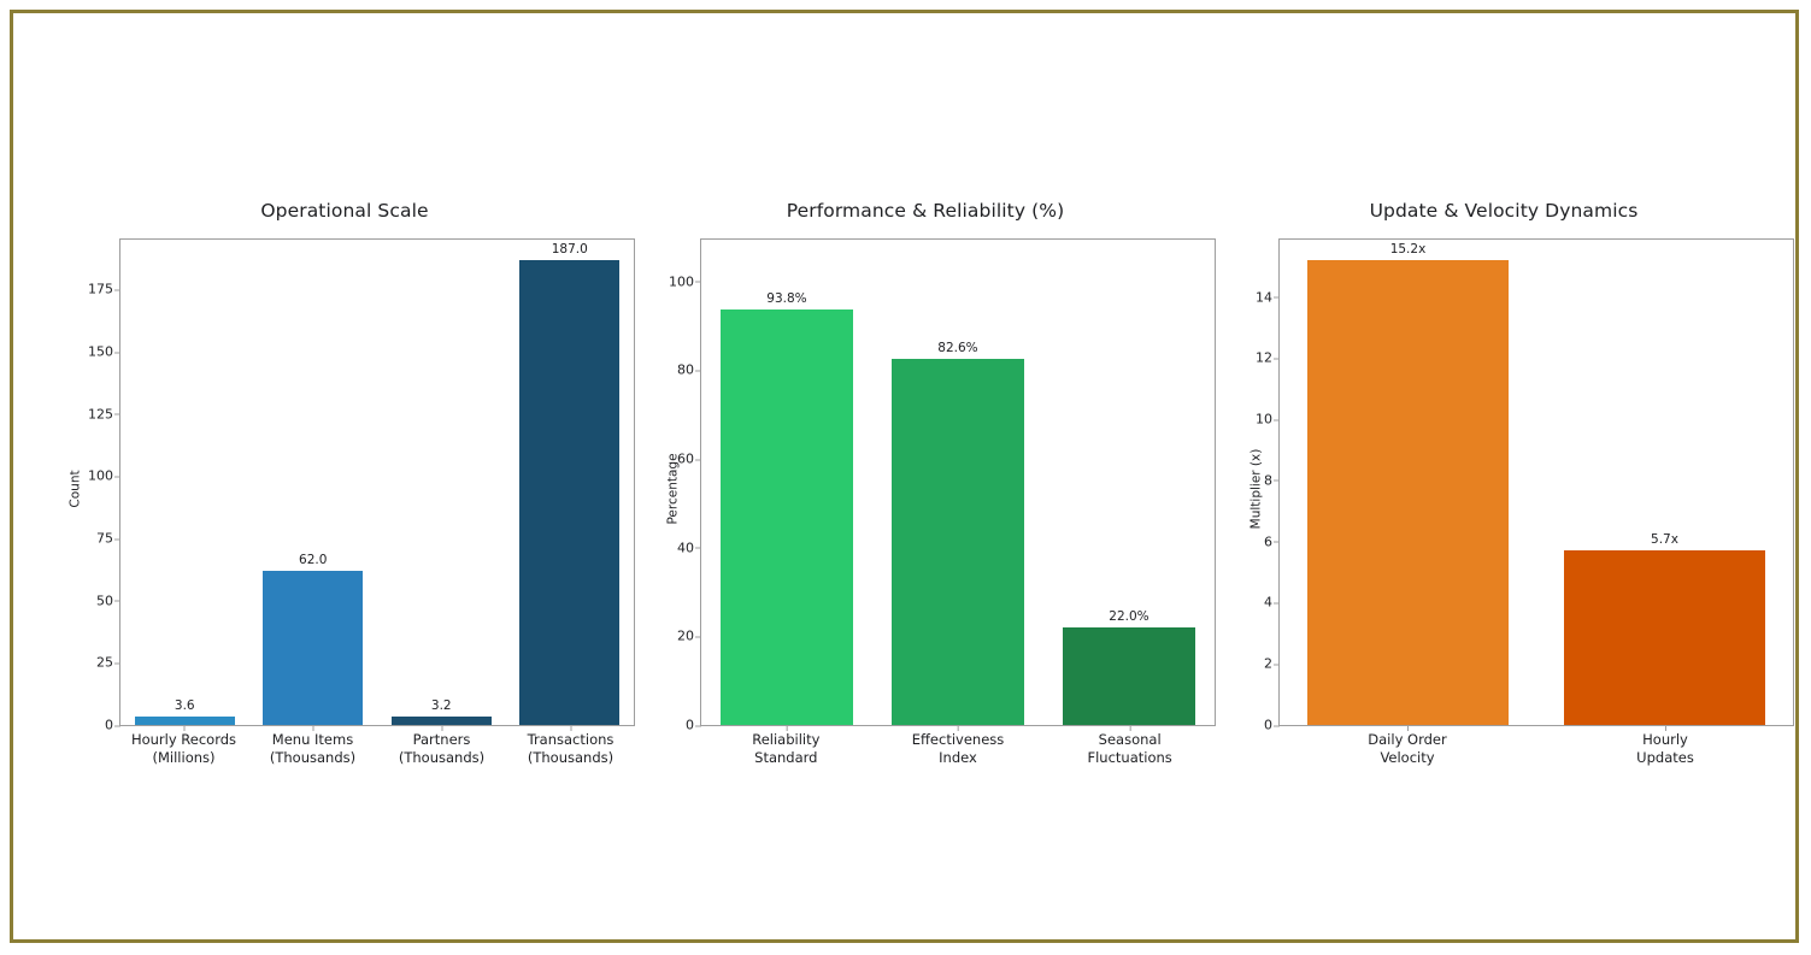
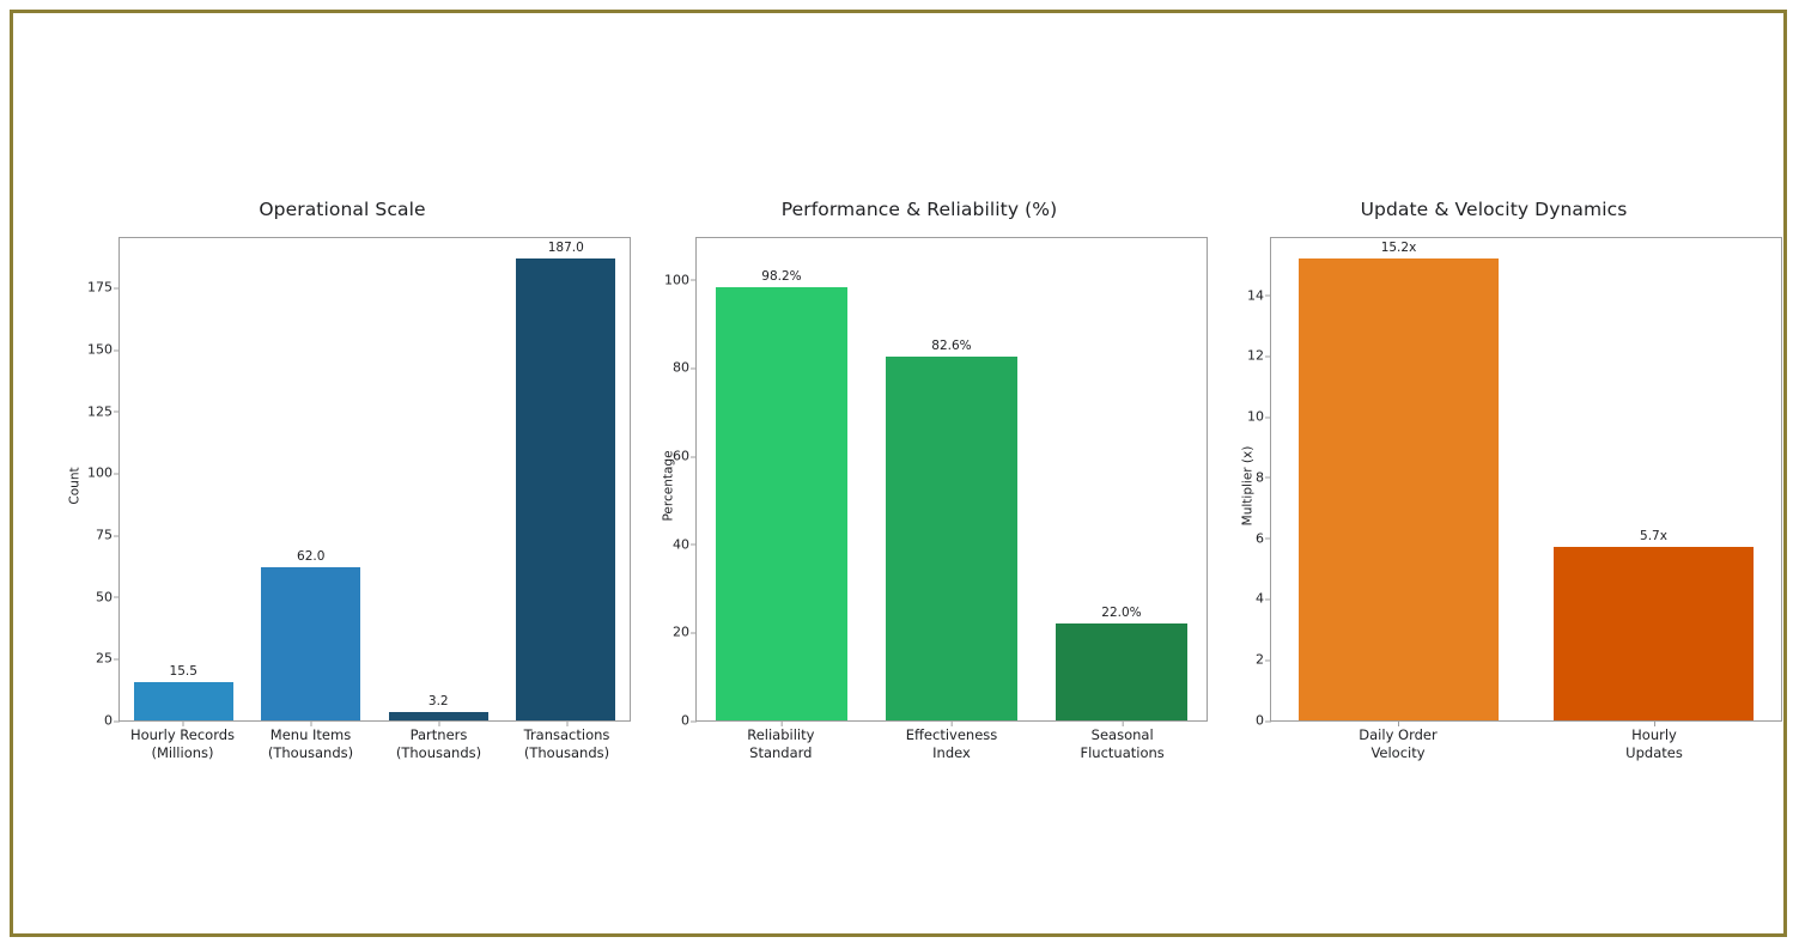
Operational Scale/Hourly Records (Millions): 3.6 -> 15.5
Performance & Reliability (%)/Reliability Standard: 93.8% -> 98.2%
